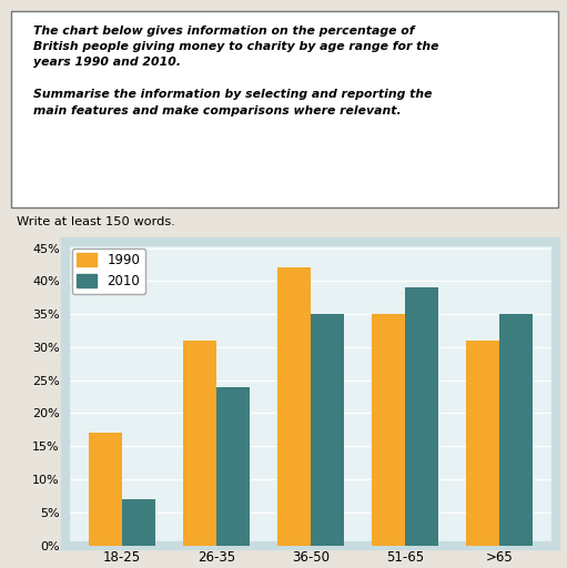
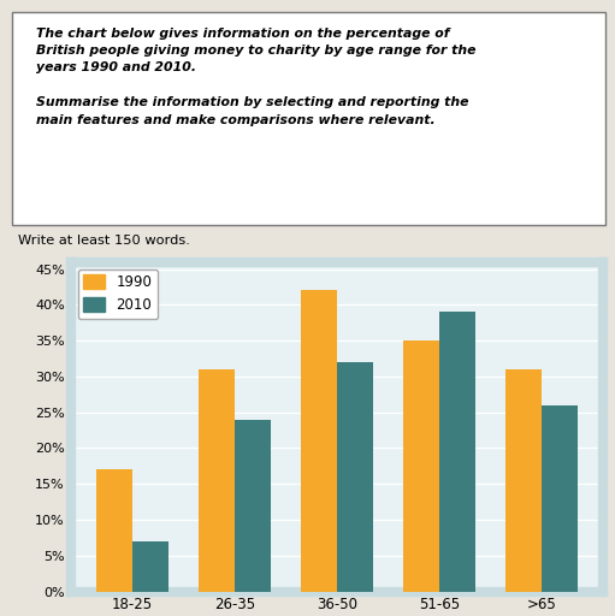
2010/36-50: 35% -> 32%
2010/>65: 35% -> 26%
